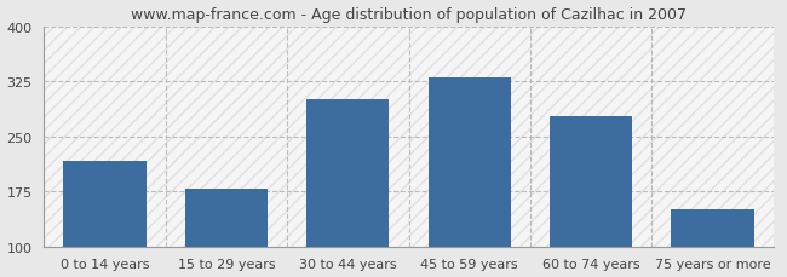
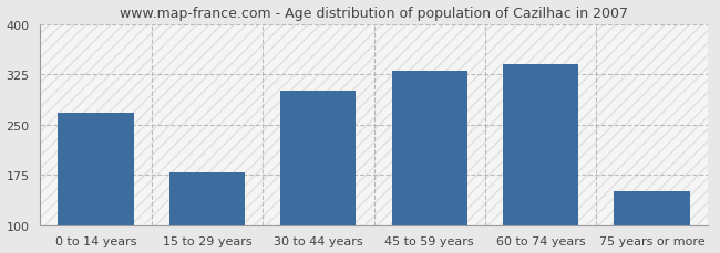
0 to 14 years: 216 -> 268
60 to 74 years: 278 -> 340
